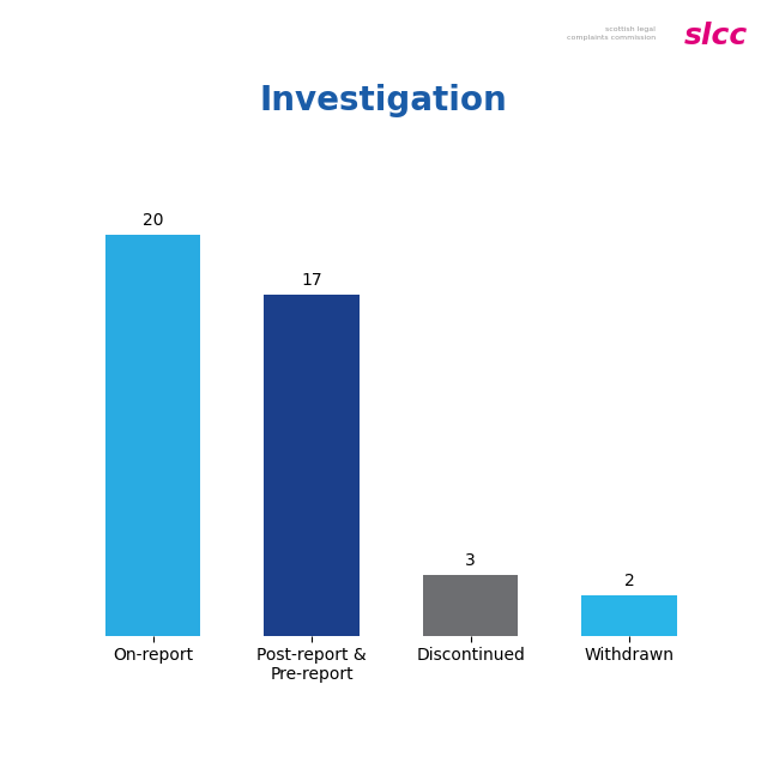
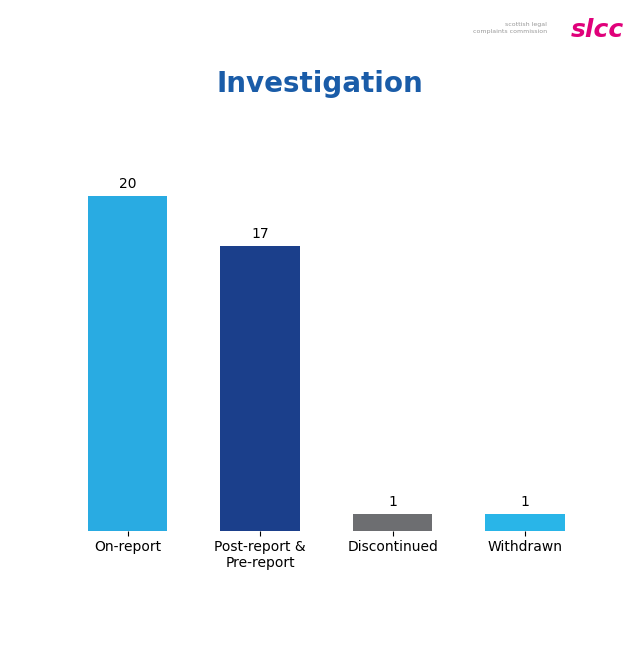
Discontinued: 3 -> 1
Withdrawn: 2 -> 1
